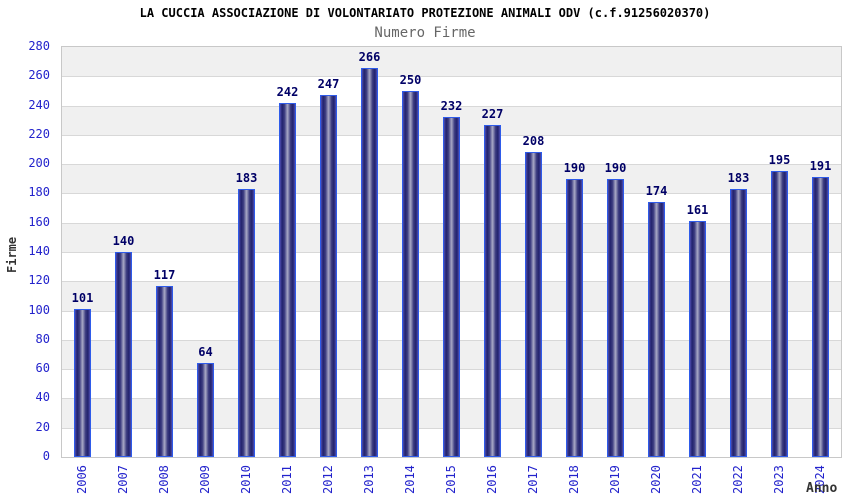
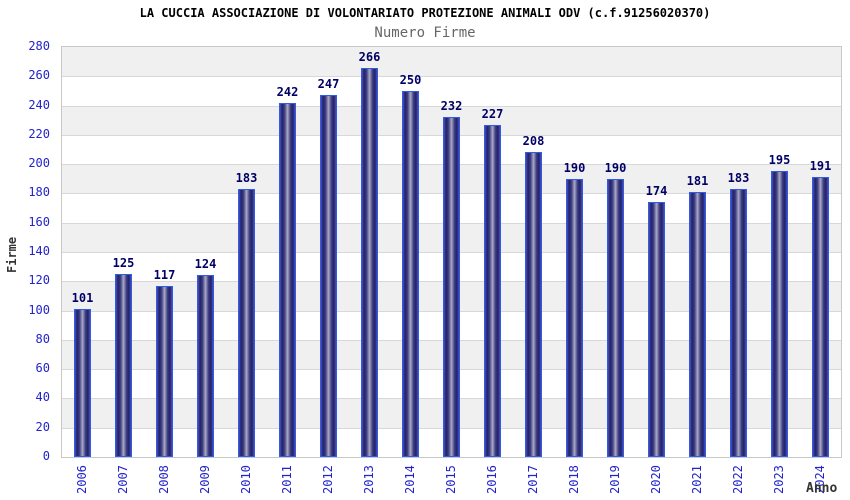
2007: 140 -> 125
2009: 64 -> 124
2021: 161 -> 181
